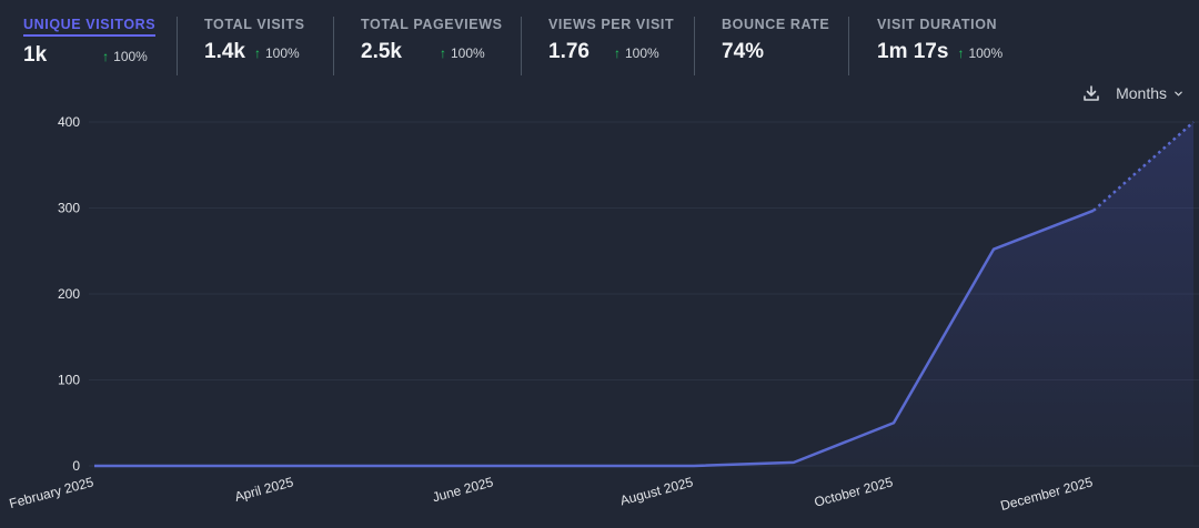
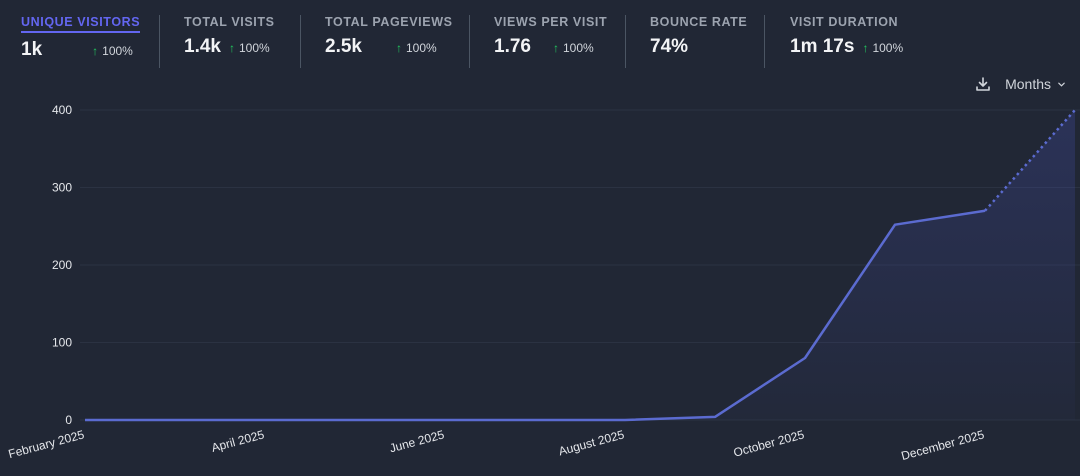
October 2025: 50 -> 80
December 2025: 300 -> 270
